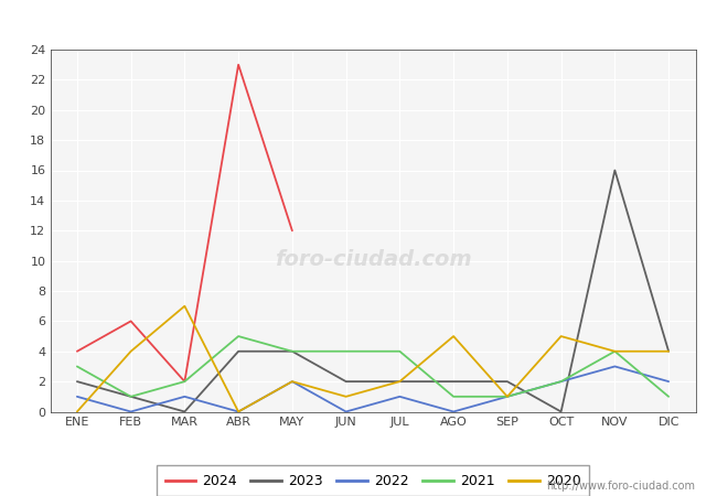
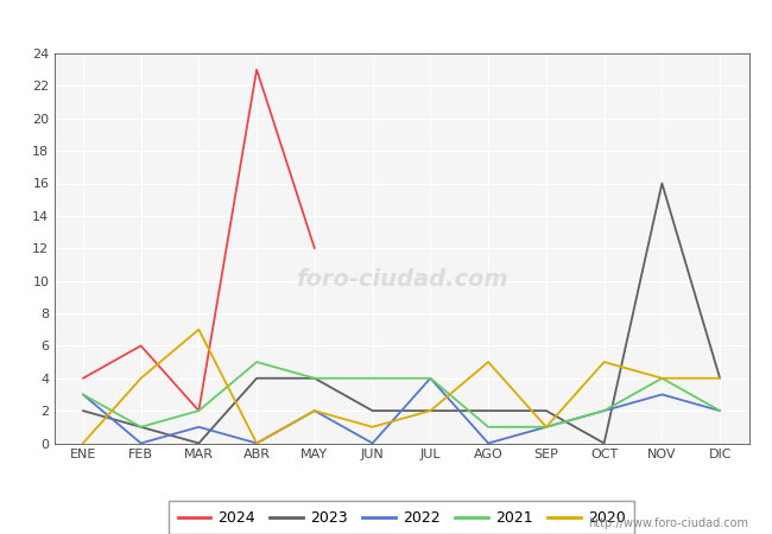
2022/ENE: 1 -> 3
2022/JUL: 1 -> 4
2021/DIC: 1 -> 2
